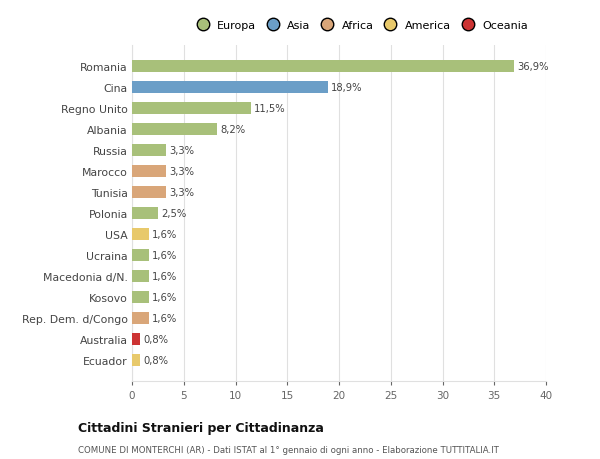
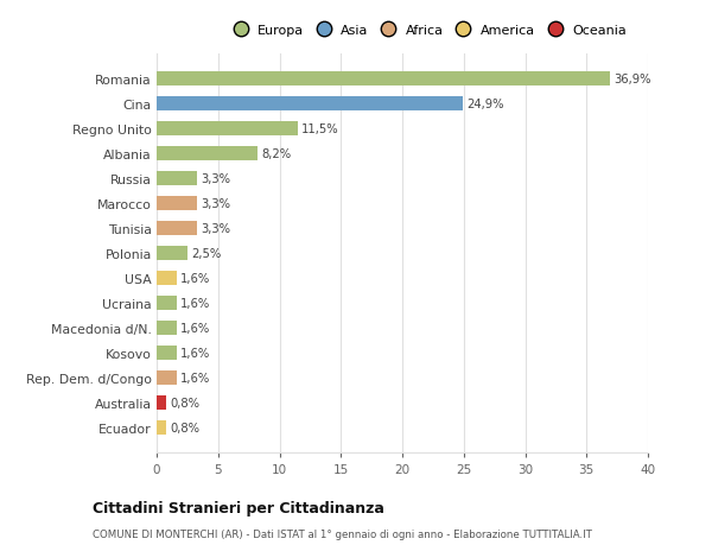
Cina: 18,9% -> 24,9%
